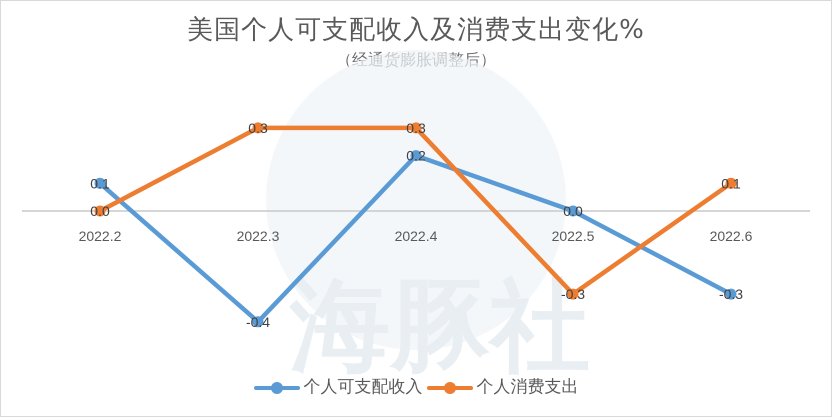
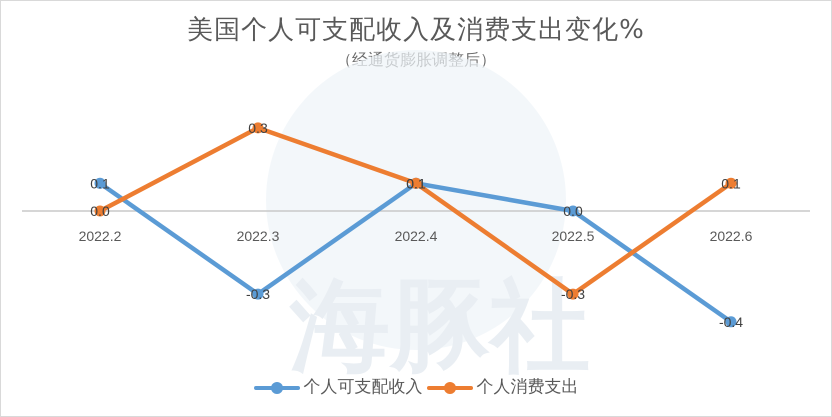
个人可支配收入/2022.3: -0.4 -> -0.3
个人可支配收入/2022.4: 0.2 -> 0.1
个人消费支出/2022.4: 0.3 -> 0.1
个人可支配收入/2022.6: -0.3 -> -0.4
